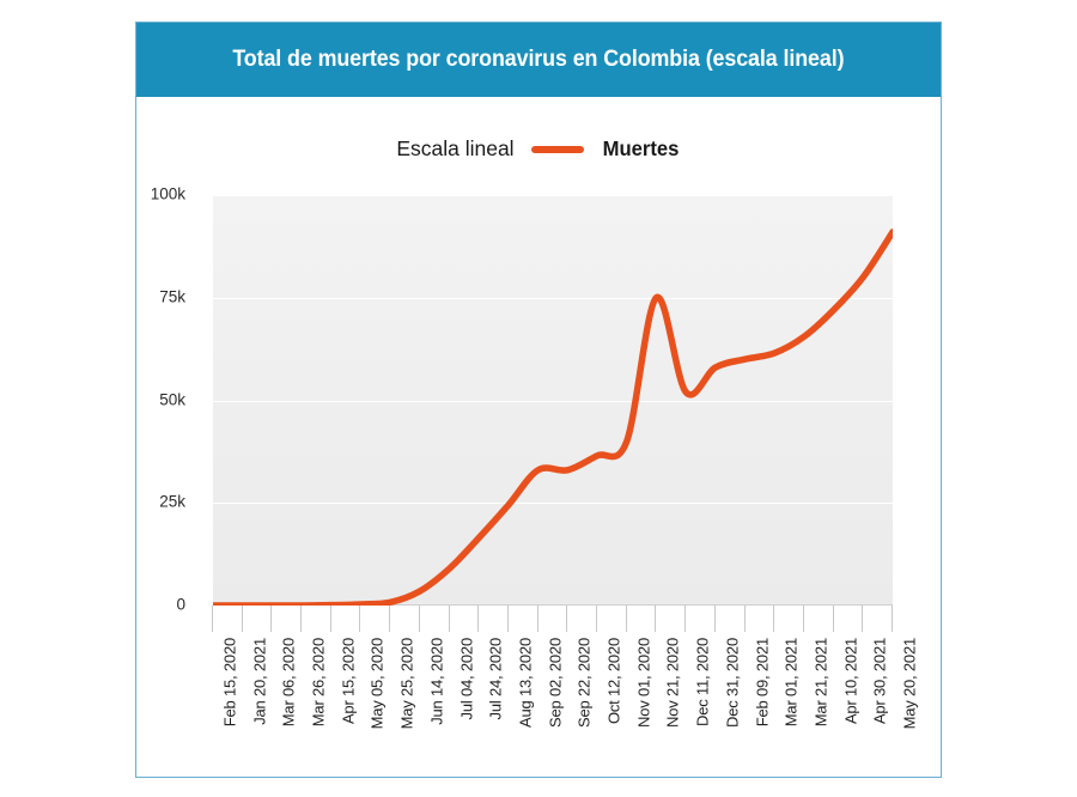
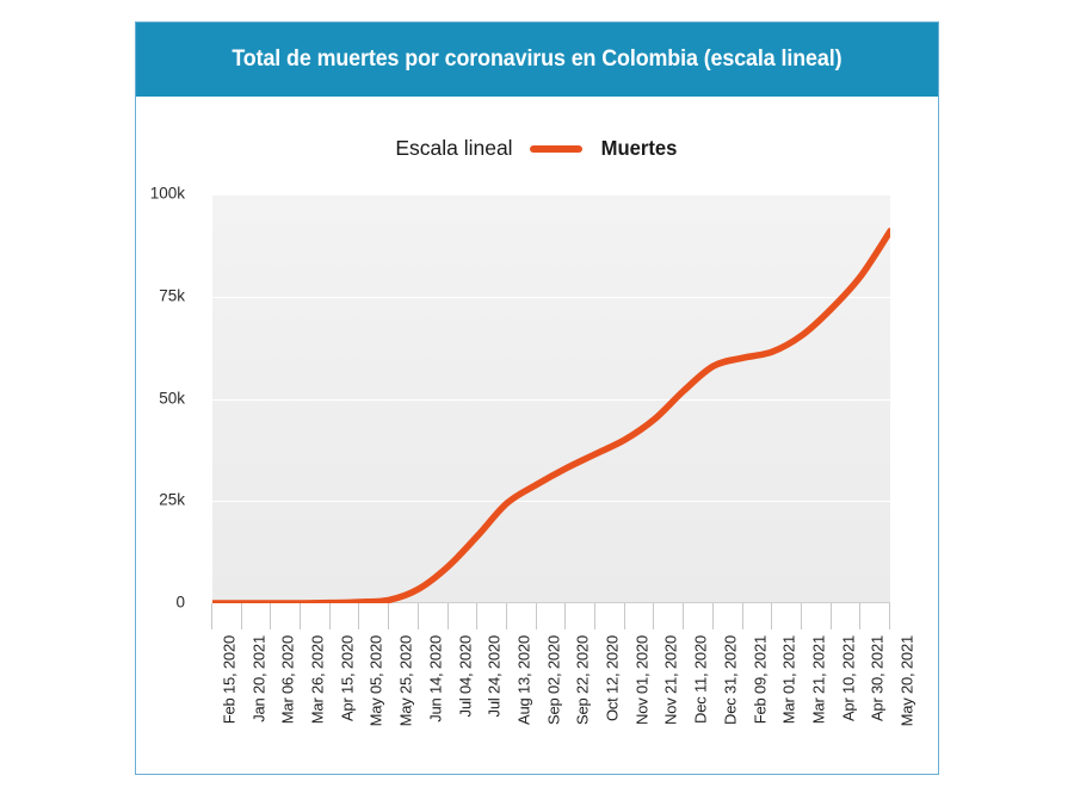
Sep 02, 2020: 33k -> 29k
Nov 21, 2020: 75k -> 45k
